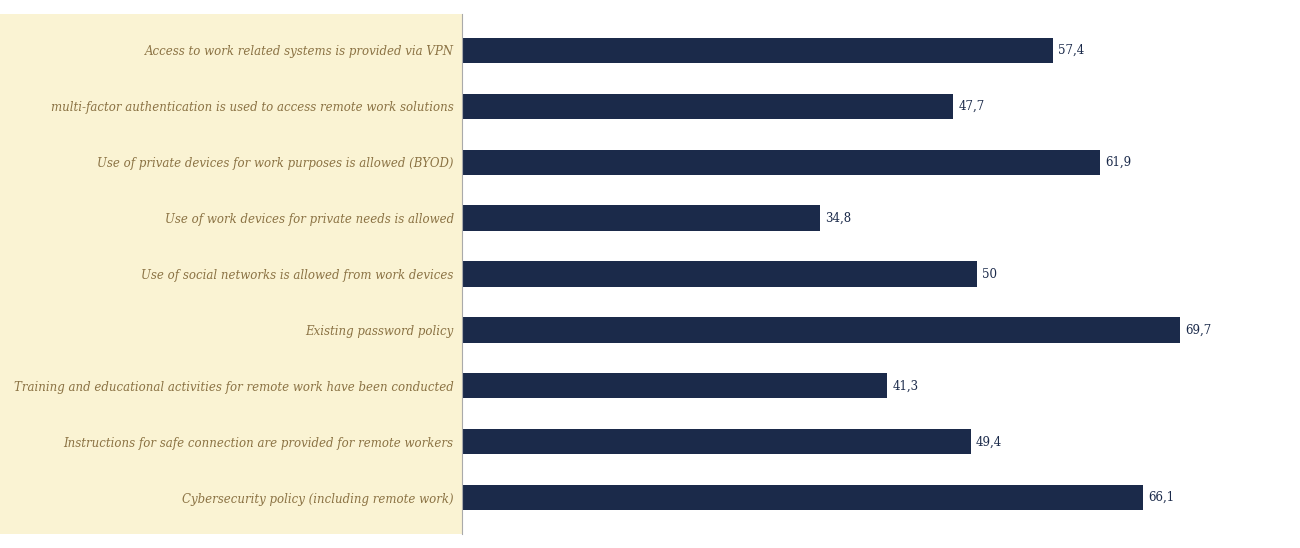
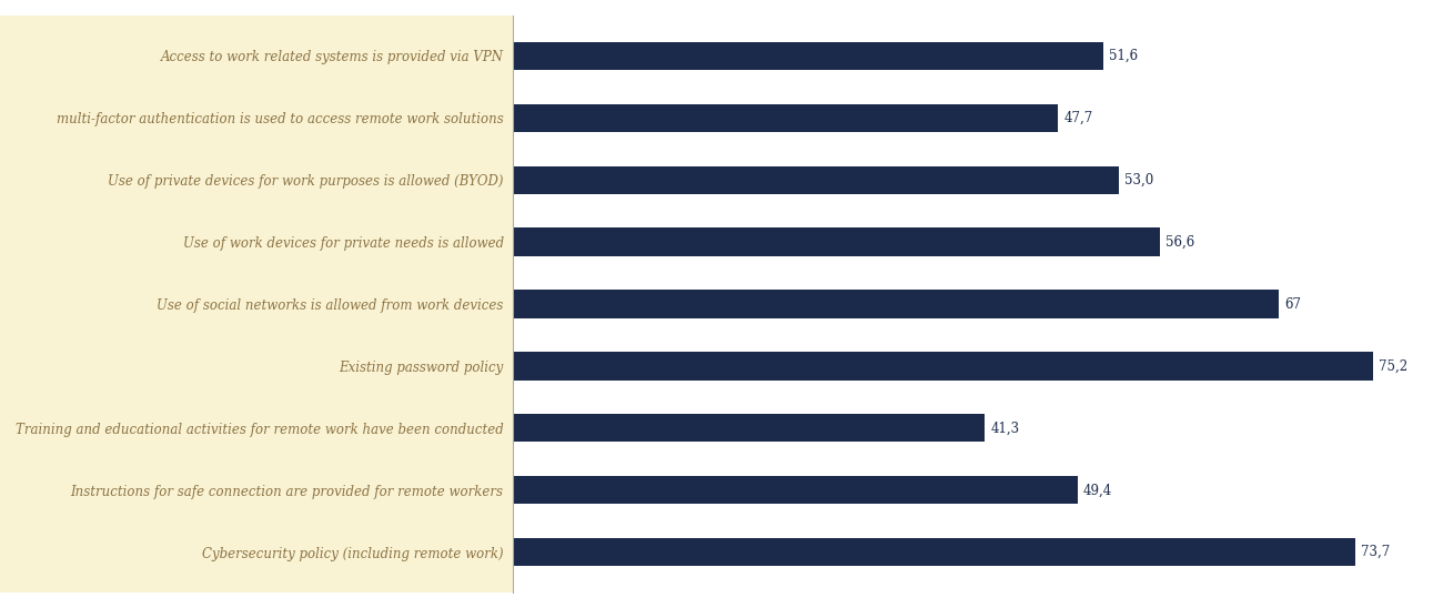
Access to work related systems is provided via VPN: 57,4 -> 51,6
Use of private devices for work purposes is allowed (BYOD): 61,9 -> 53,0
Use of work devices for private needs is allowed: 34,8 -> 56,6
Use of social networks is allowed from work devices: 50 -> 67
Existing password policy: 69,7 -> 75,2
Cybersecurity policy (including remote work): 66,1 -> 73,7
